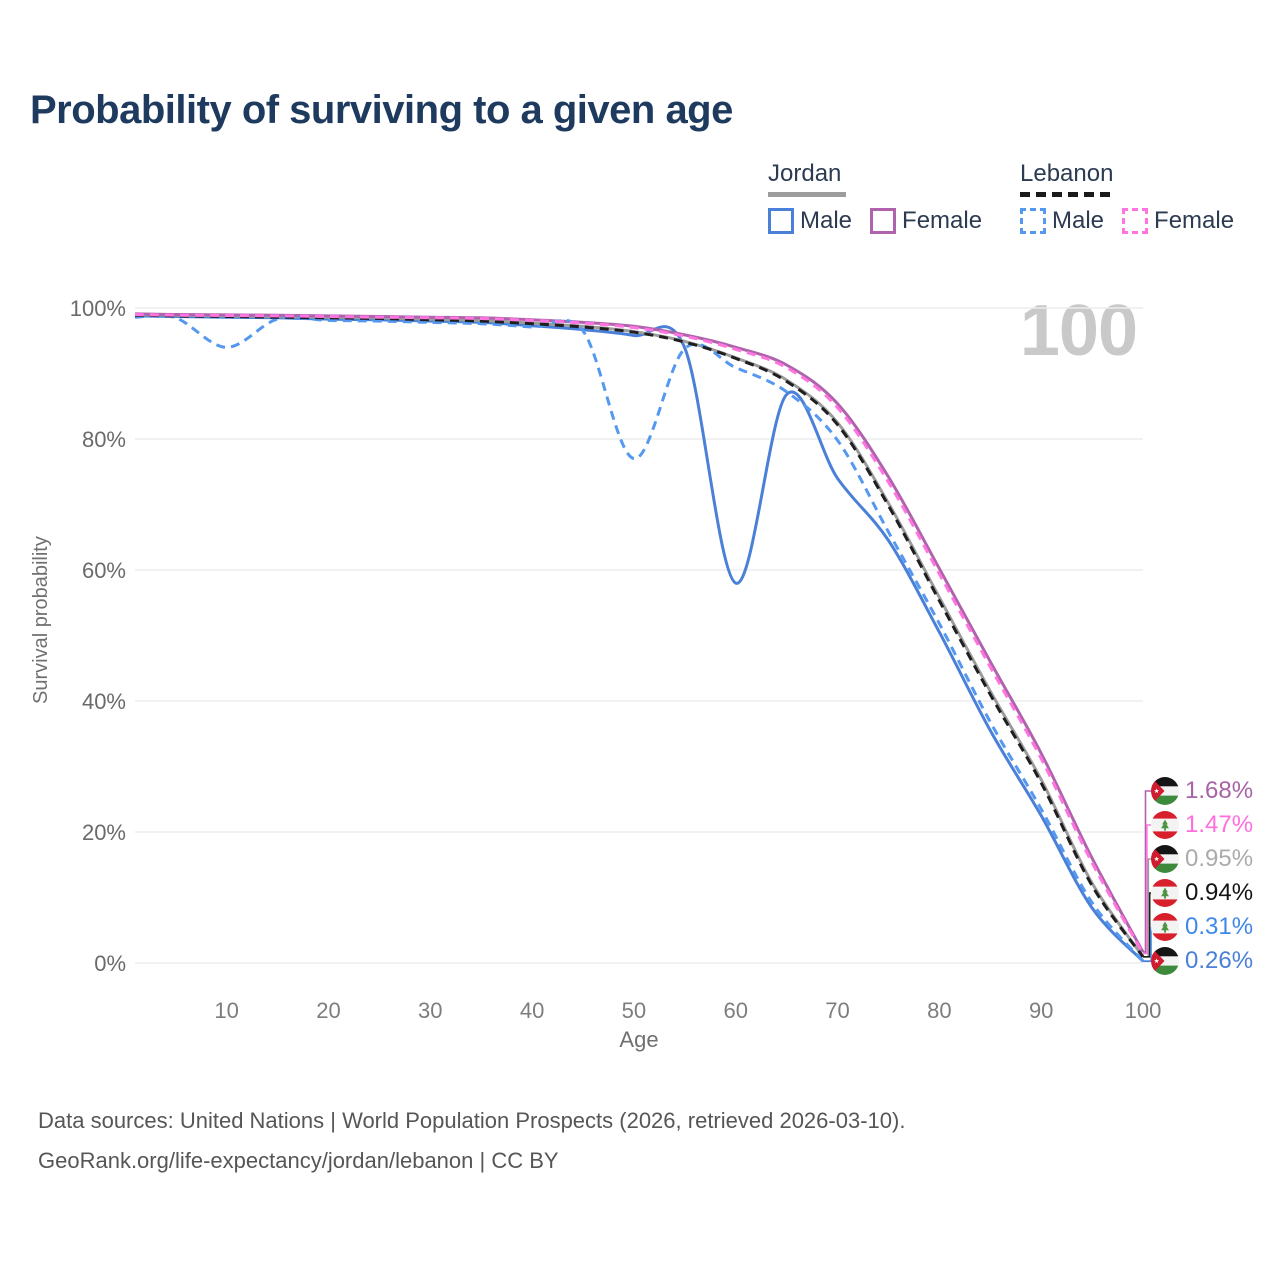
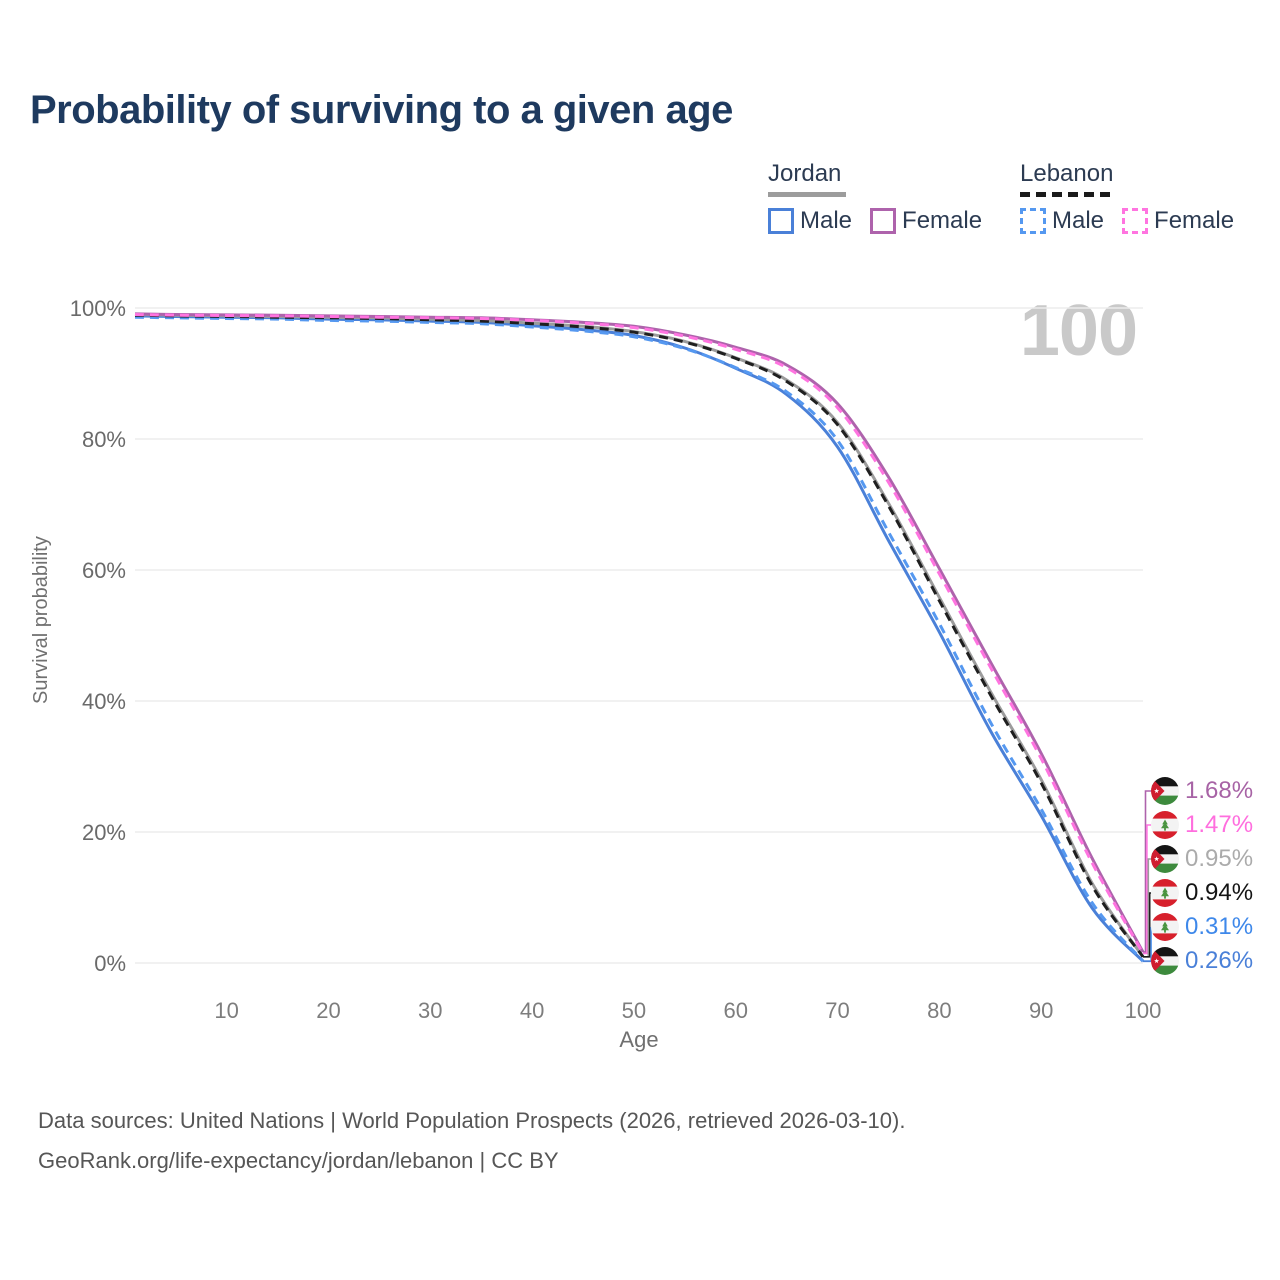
Lebanon Male/10: 94% -> 98%
Lebanon Male/50: 77% -> 96%
Jordan Male/60: 58% -> 91%
Jordan Male/70: 74% -> 79%
